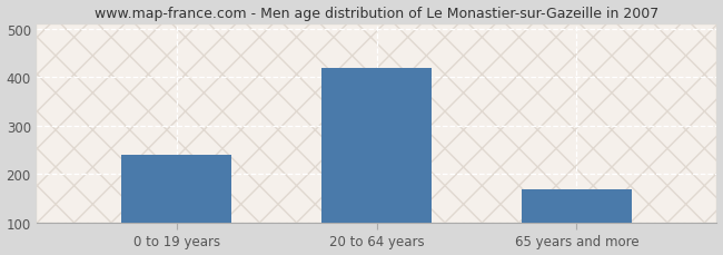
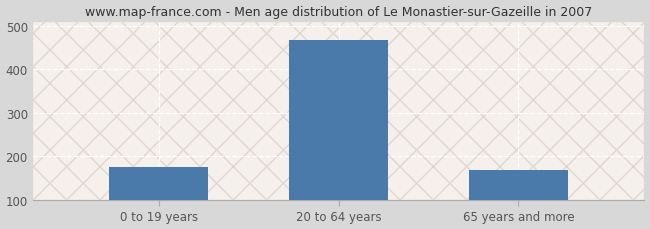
0 to 19 years: 240 -> 175
20 to 64 years: 420 -> 468
